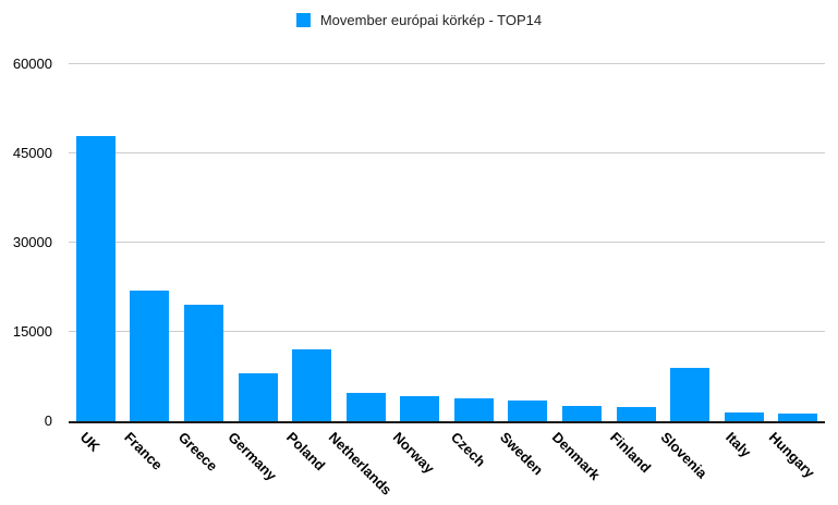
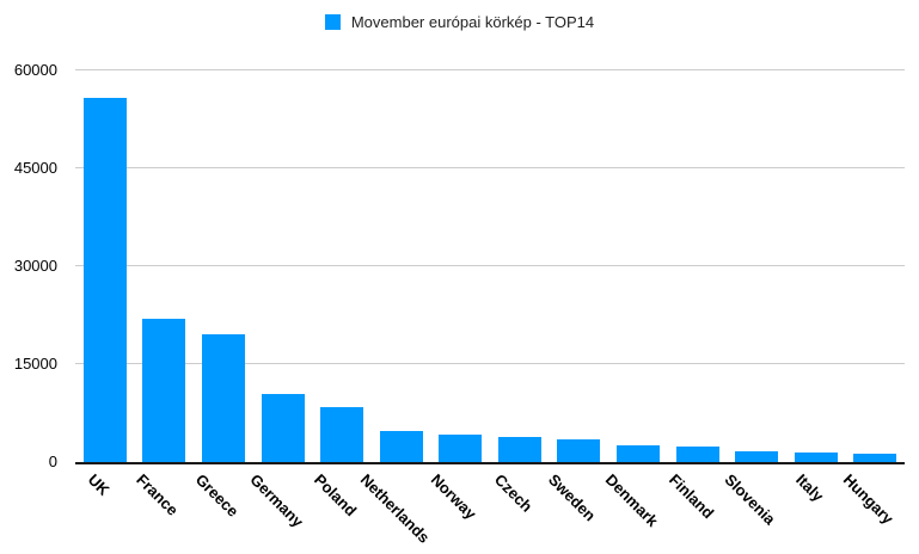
UK: 48000 -> 56000
Germany: 8000 -> 10000
Poland: 12000 -> 8000
Slovenia: 9000 -> 2000
